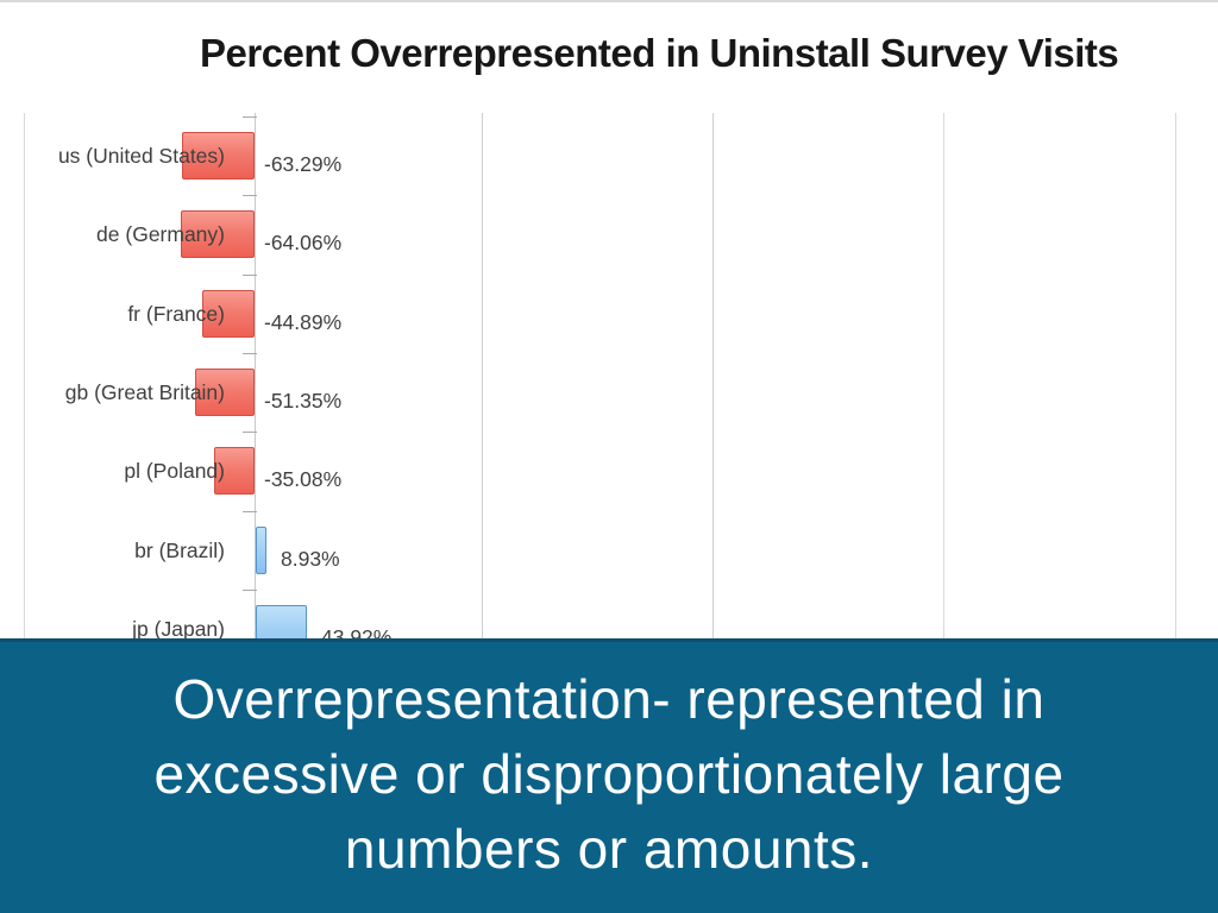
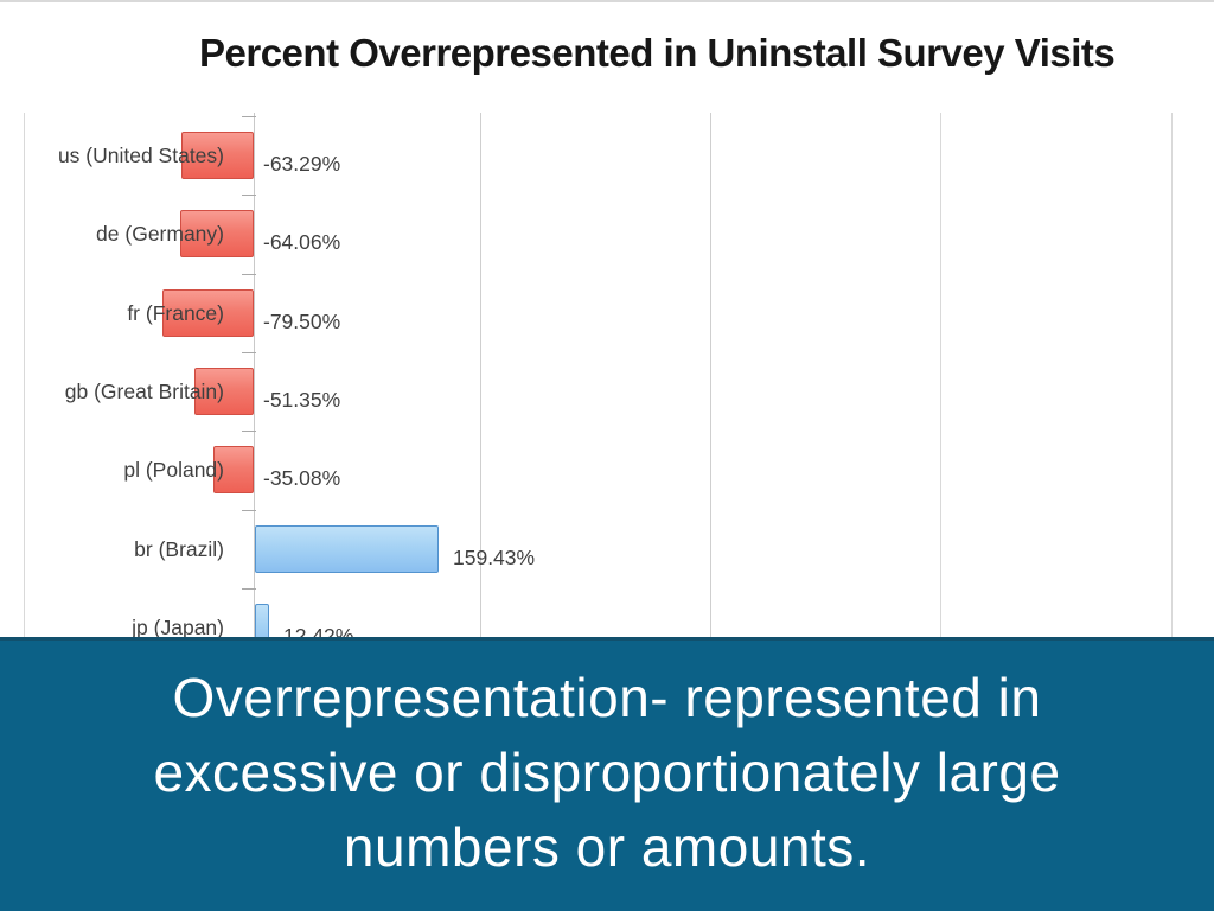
fr (France): -44.89% -> -79.50%
br (Brazil): 8.93% -> 159.43%
jp (Japan): 43.92% -> 12.42%
